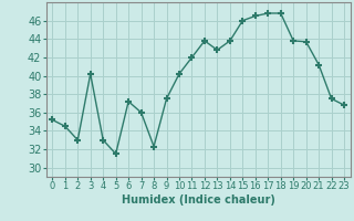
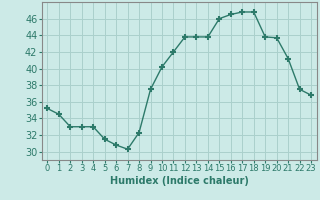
3: 40.2 -> 33.0
6: 37.2 -> 30.8
7: 36.0 -> 30.3
13: 42.8 -> 43.8
